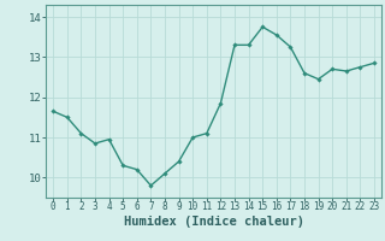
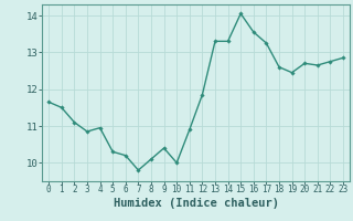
10: 11.00 -> 10.00
11: 11.10 -> 10.90
15: 13.75 -> 14.05
